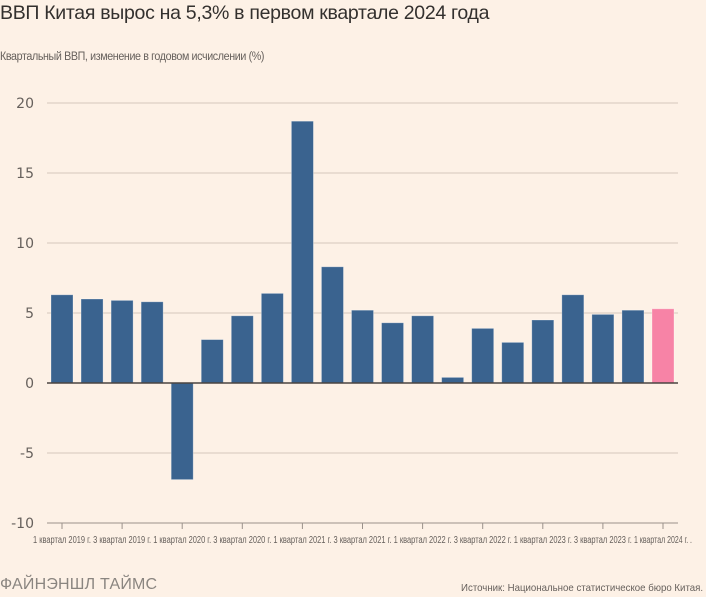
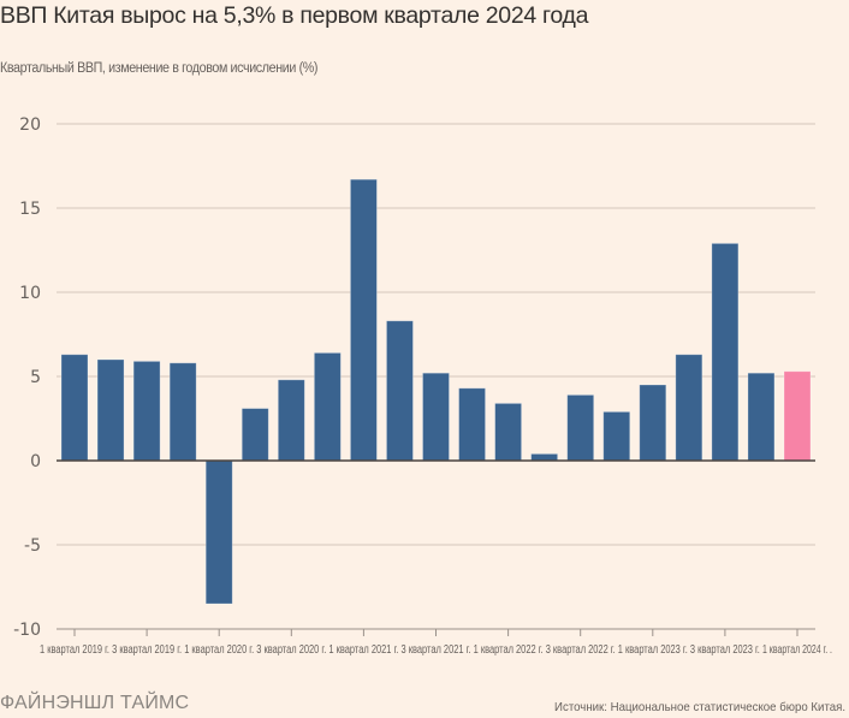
1 квартал 2020 г.: -6.9 -> -8.5
1 квартал 2021 г.: 18.7 -> 16.7
1 квартал 2022 г.: 4.8 -> 3.4
3 квартал 2023 г.: 4.9 -> 12.9
